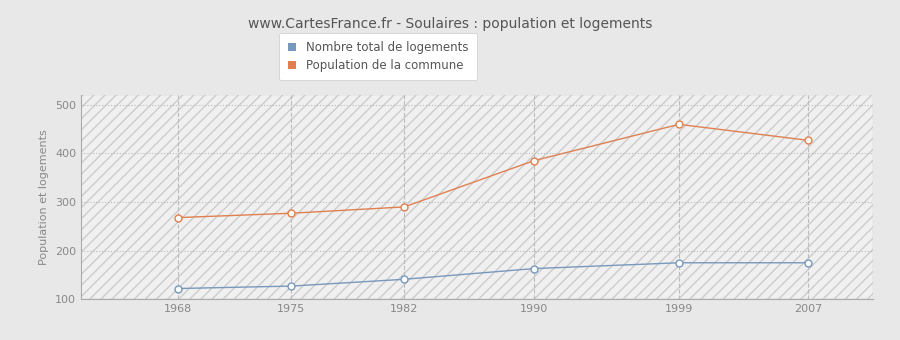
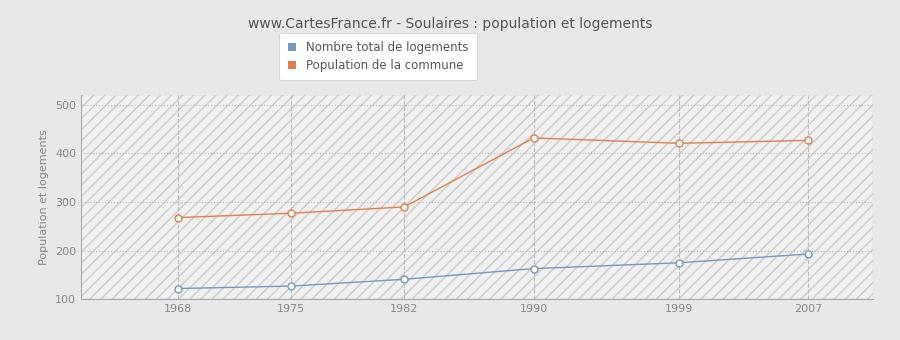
Population de la commune/1990: 385 -> 432
Population de la commune/1999: 460 -> 421
Nombre total de logements/2007: 175 -> 193
